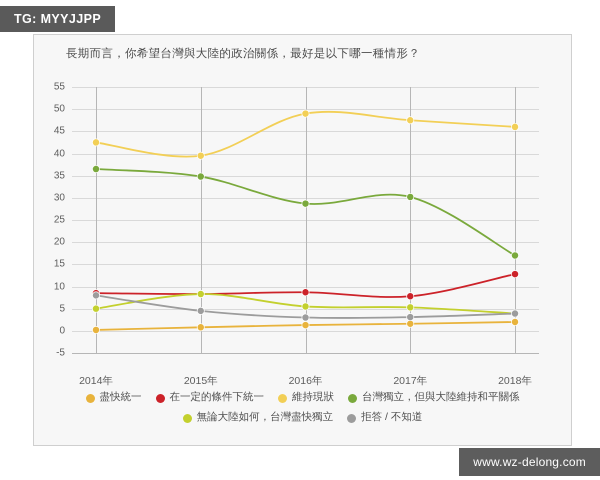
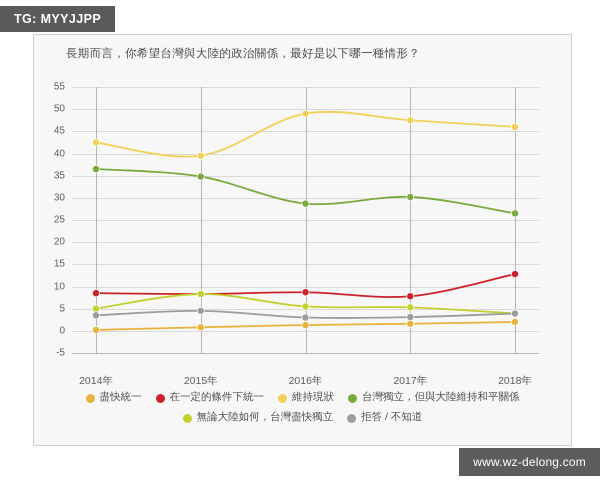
拒答 / 不知道/2014年: 8 -> 4
台灣獨立，但與大陸維持和平關係/2018年: 17 -> 26
